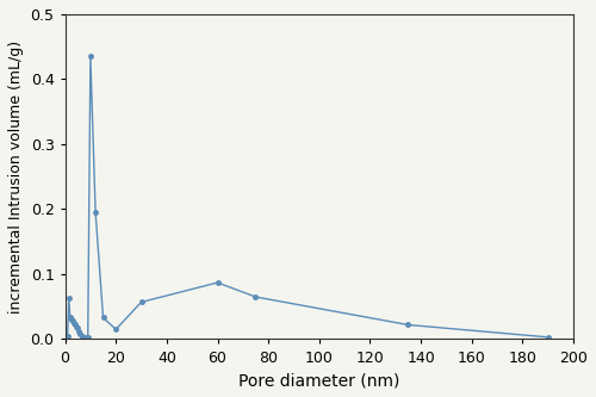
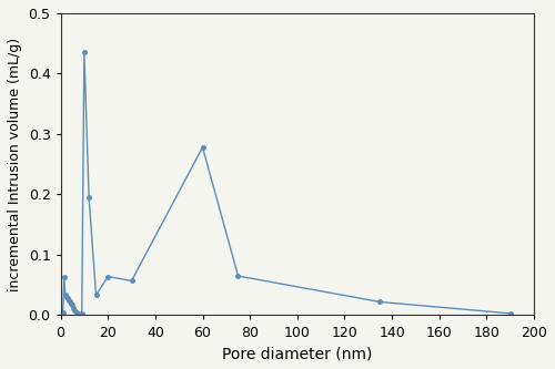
20: 0.015 -> 0.064
60: 0.087 -> 0.278
